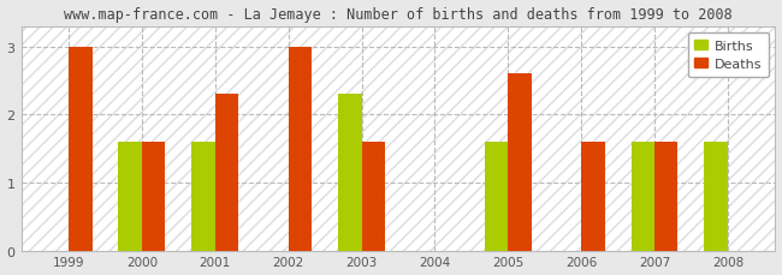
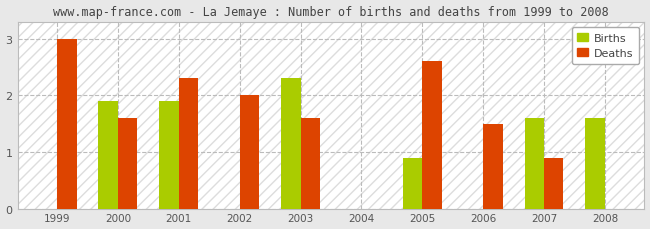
Births/2000: 1.6 -> 1.9
Births/2001: 1.6 -> 1.9
Deaths/2002: 3.0 -> 2.0
Births/2005: 1.6 -> 0.9
Deaths/2006: 1.6 -> 1.5
Deaths/2007: 1.6 -> 0.9
